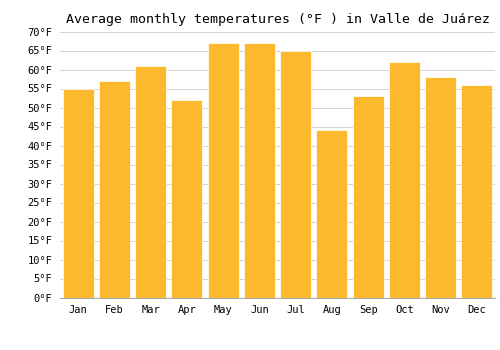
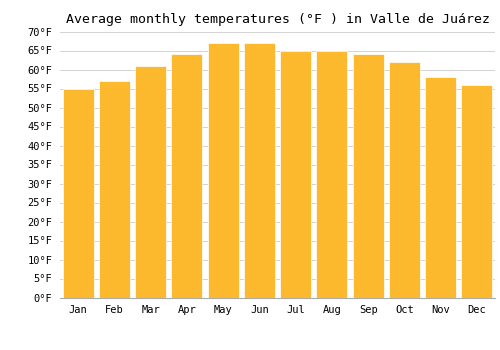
Apr: 52°F -> 64°F
Aug: 44°F -> 65°F
Sep: 53°F -> 64°F
